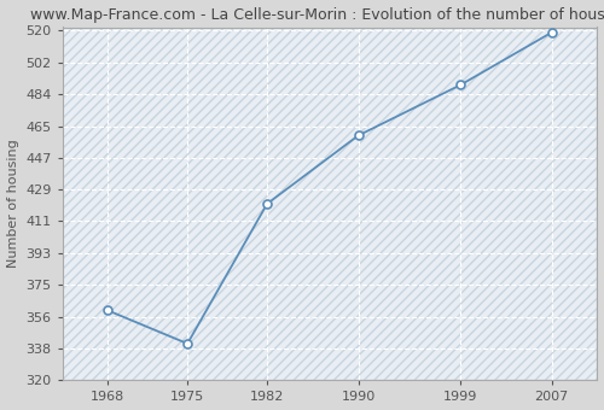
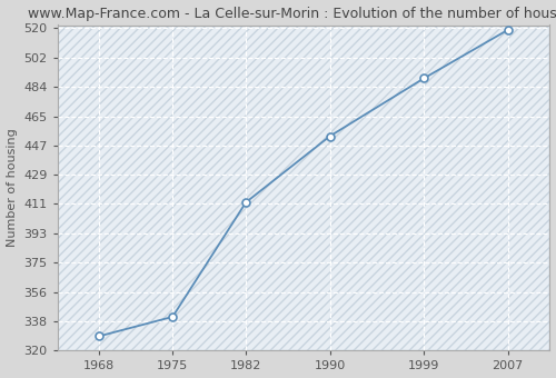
1968: 360 -> 329
1982: 421 -> 412
1990: 460 -> 453
